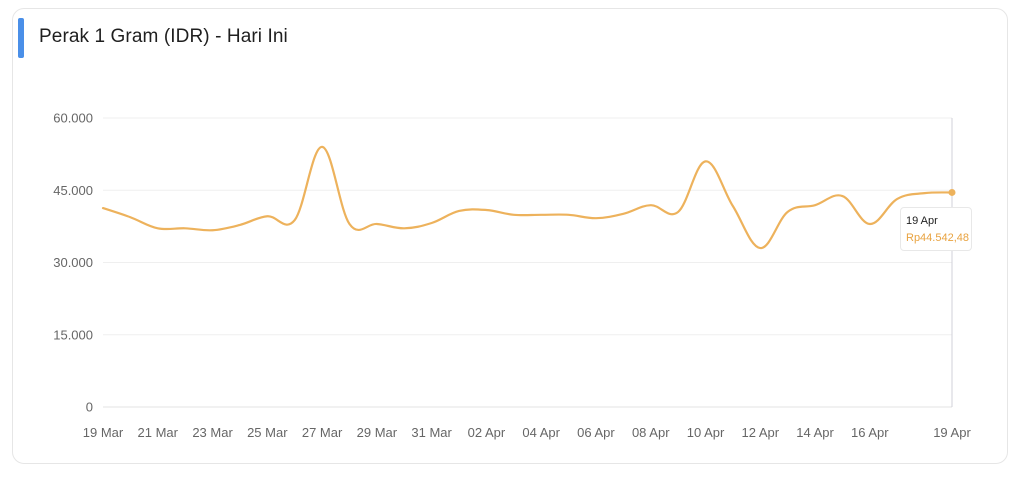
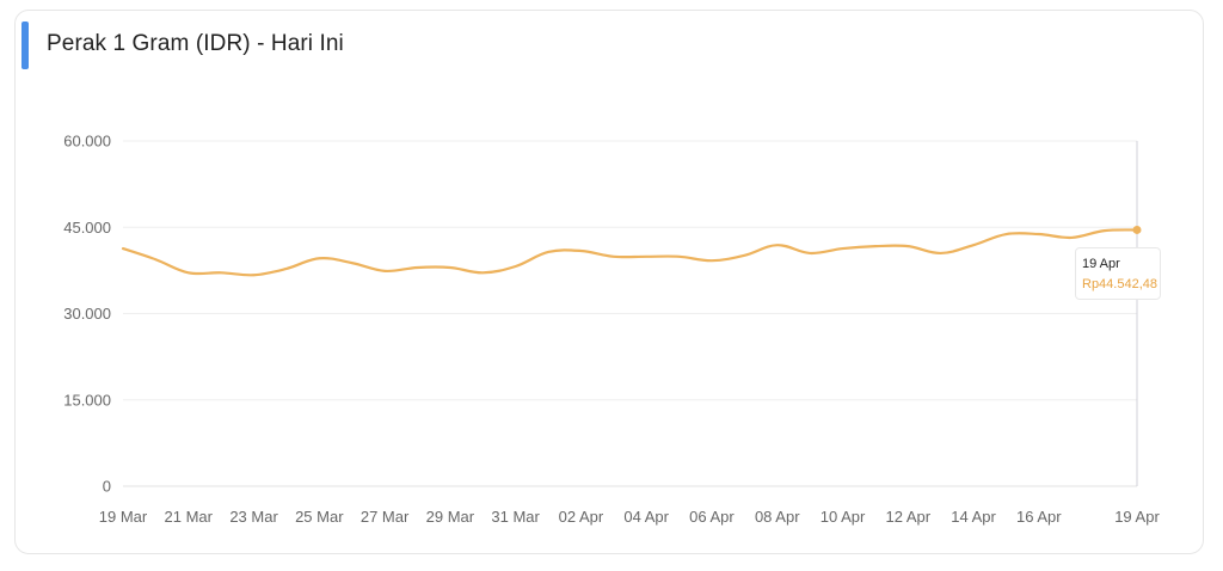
27 Mar: 54000 -> 37000
10 Apr: 51000 -> 41000
12 Apr: 33000 -> 42000
16 Apr: 38000 -> 44000
